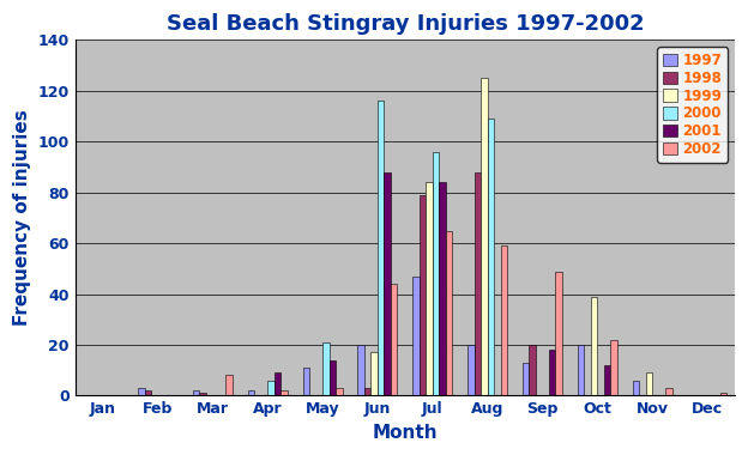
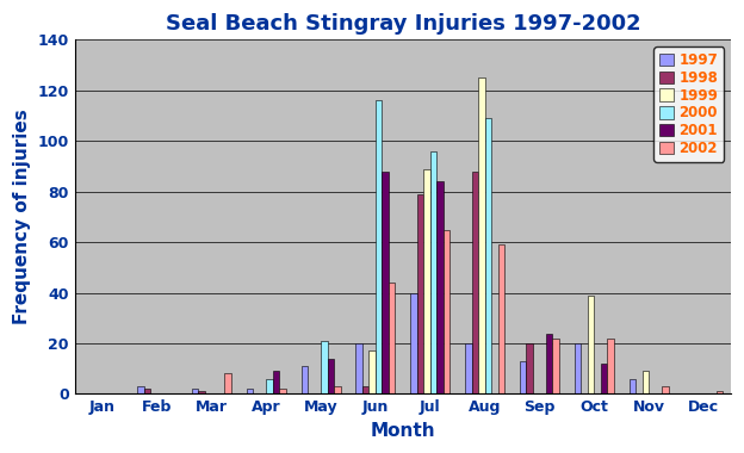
1997/Jul: 47 -> 40
1999/Jul: 84 -> 89
2001/Sep: 18 -> 24
2002/Sep: 49 -> 22
